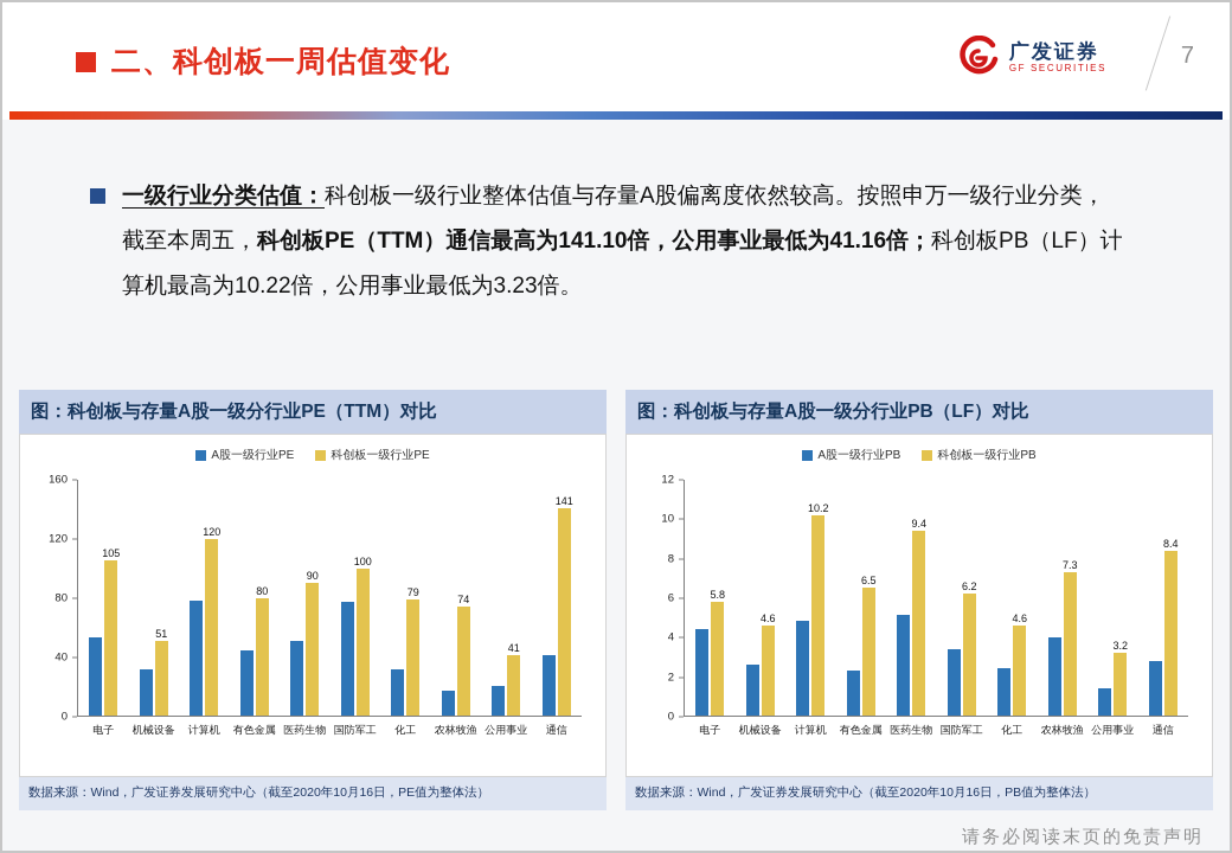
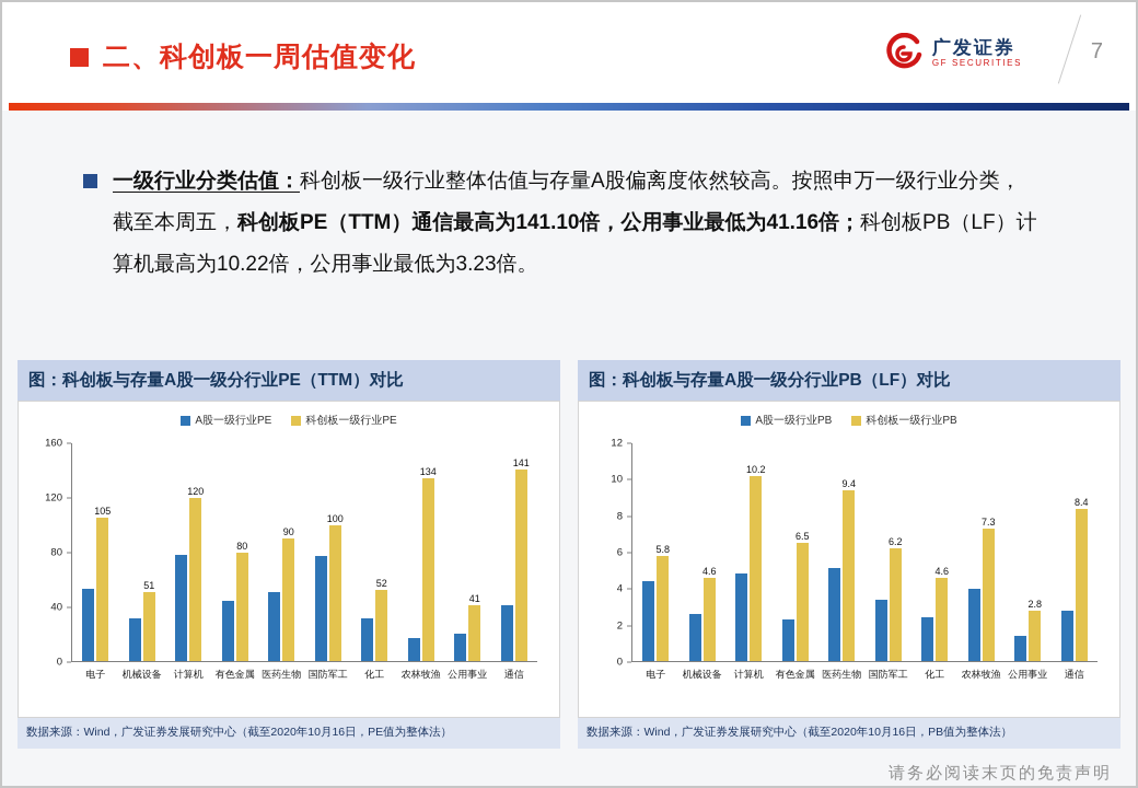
图：科创板与存量A股一级分行业PE（TTM）对比/科创板一级行业PE/化工: 79 -> 52
图：科创板与存量A股一级分行业PE（TTM）对比/科创板一级行业PE/农林牧渔: 74 -> 134
图：科创板与存量A股一级分行业PB（LF）对比/科创板一级行业PB/公用事业: 3.2 -> 2.8
